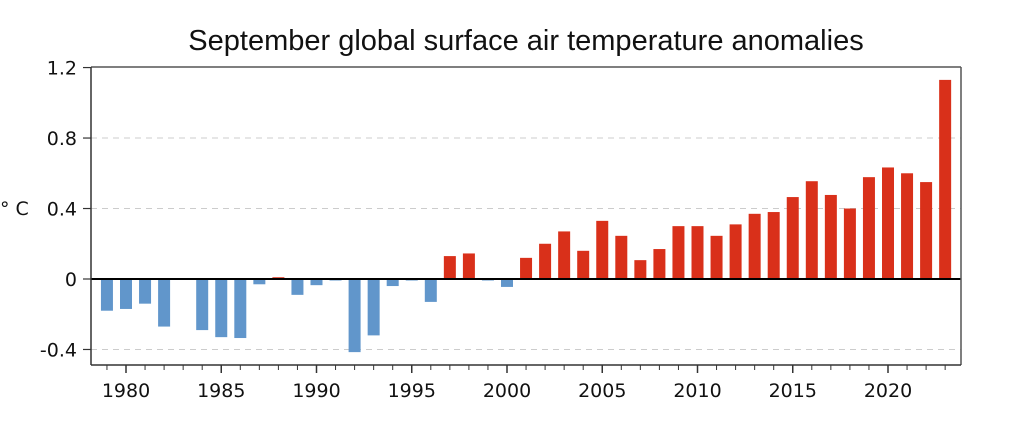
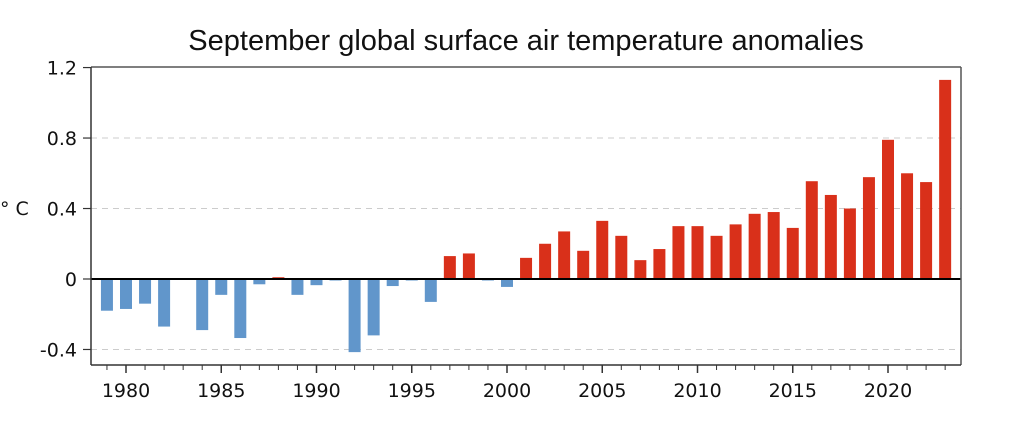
1985: -0.33 -> -0.09
2015: 0.47 -> 0.29
2020: 0.63 -> 0.79
